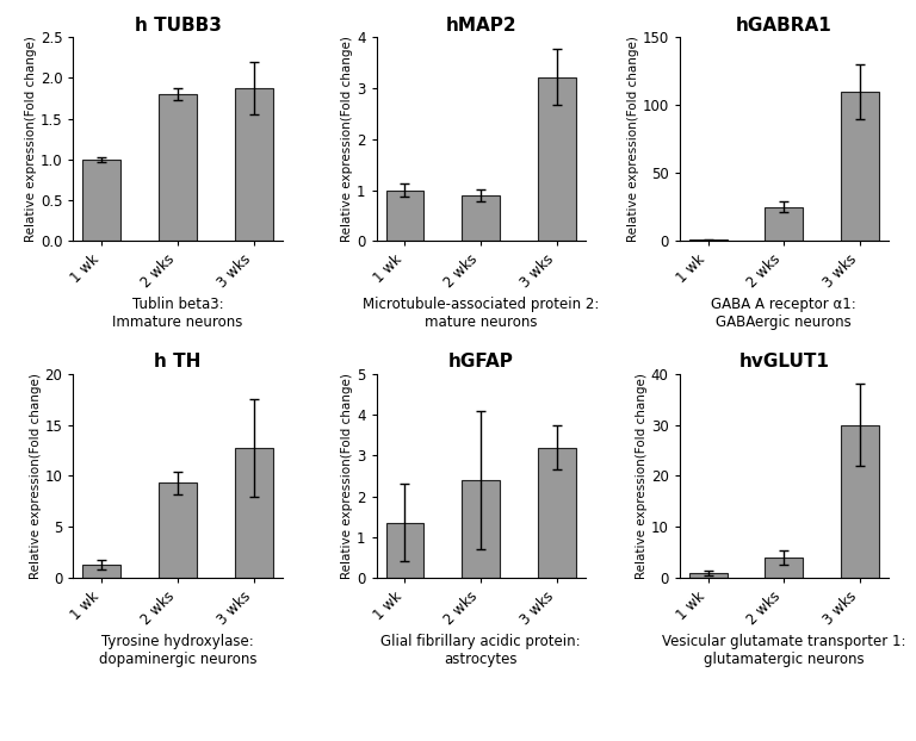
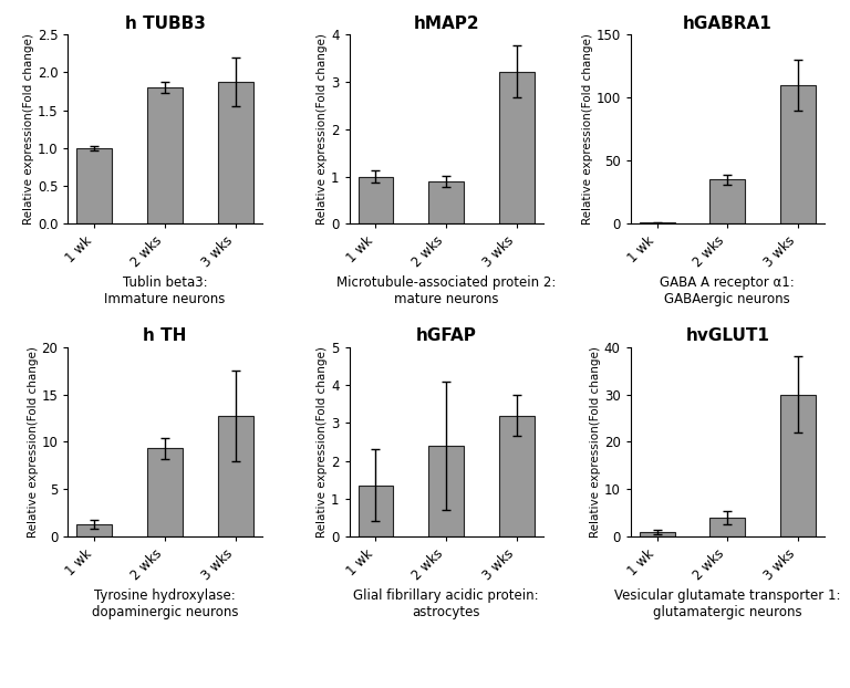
hGABRA1/2 wks: 25 -> 35
